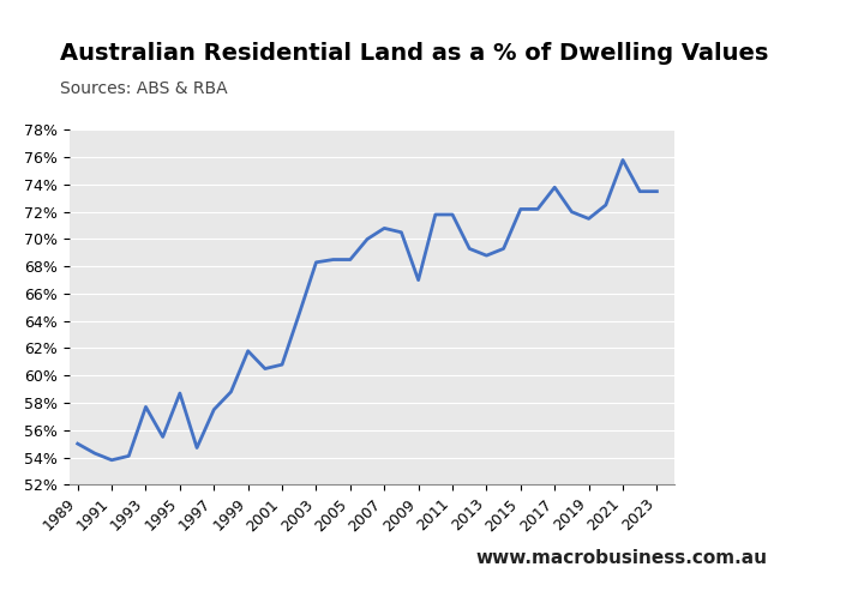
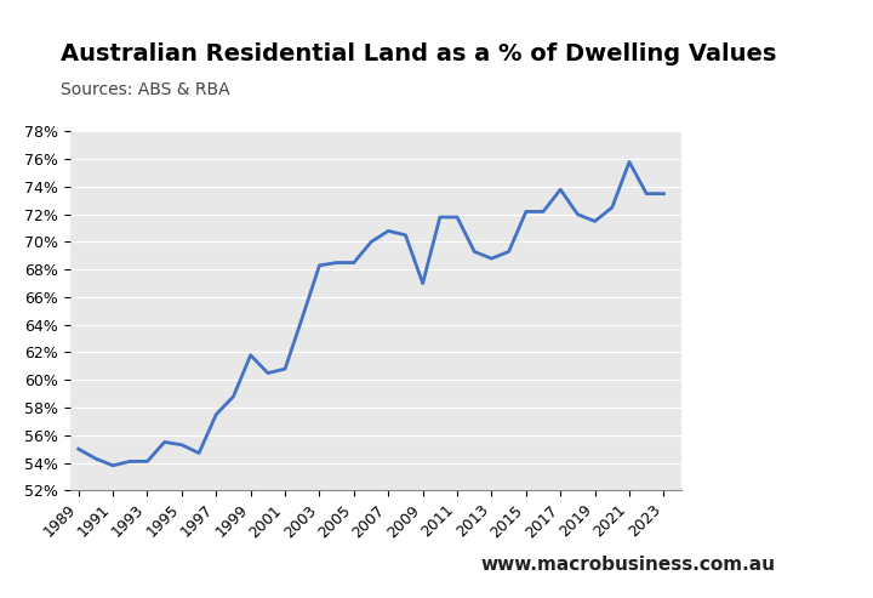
1993: 57.7% -> 54.1%
1995: 58.7% -> 55.3%
